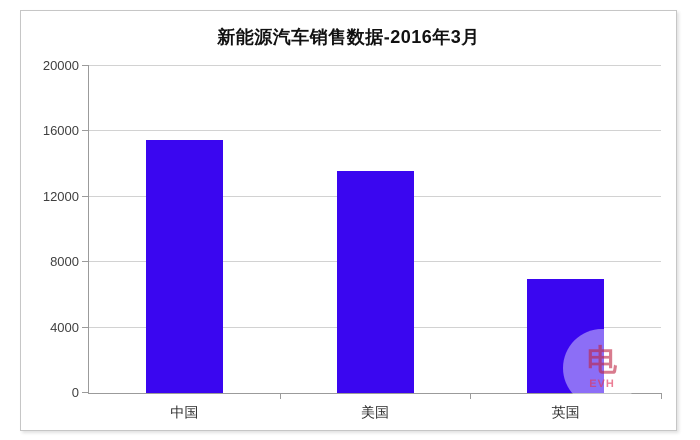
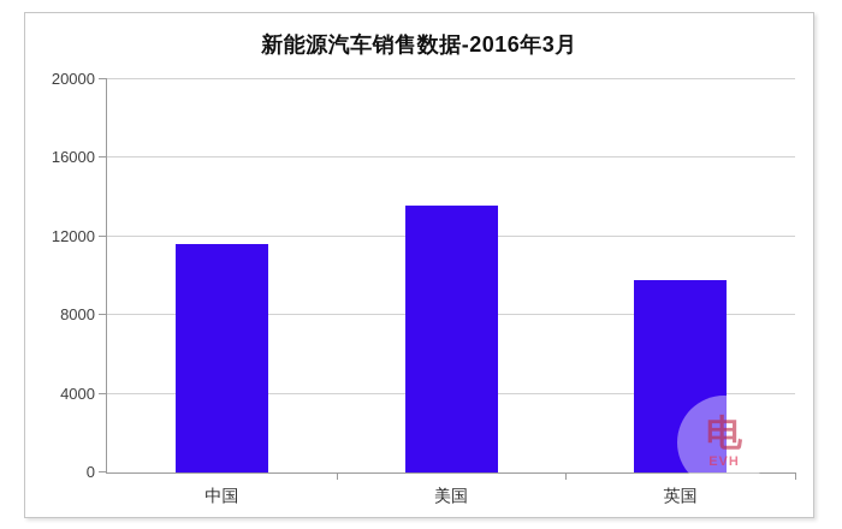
中国: 15500 -> 11600
英国: 7000 -> 9800
